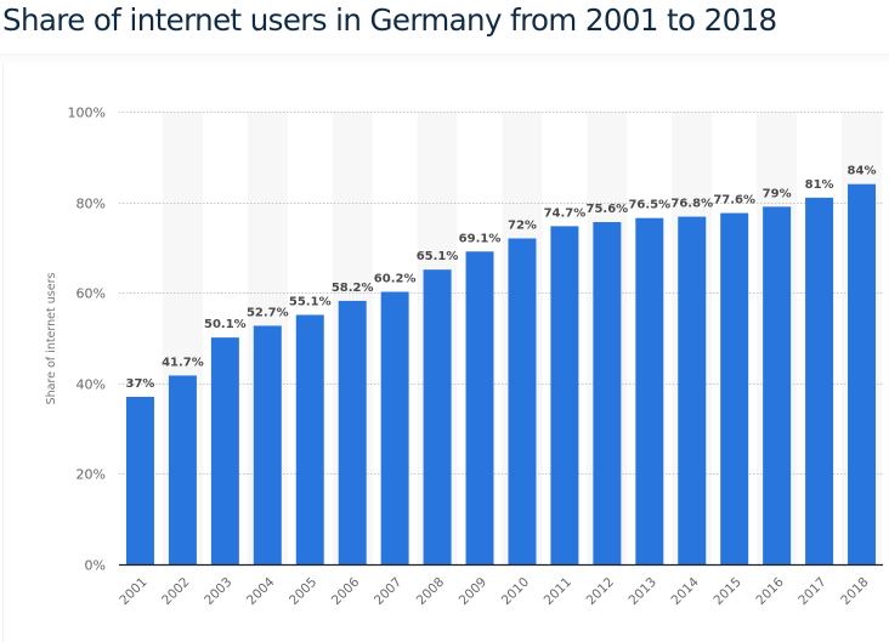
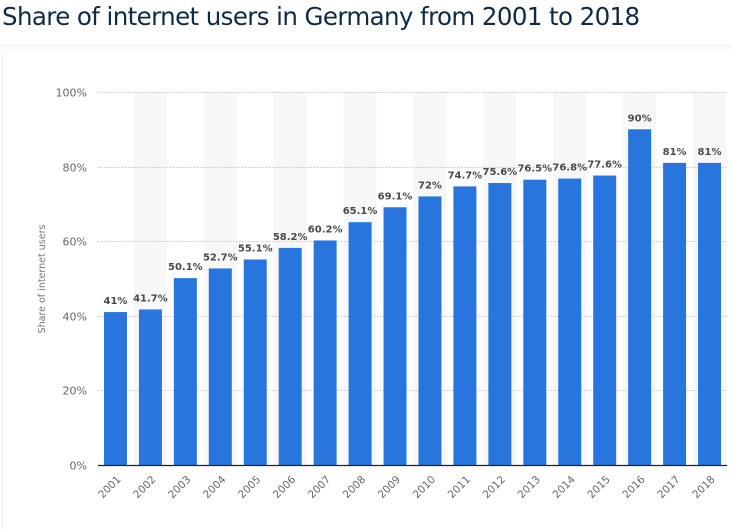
2001: 37% -> 41%
2016: 79% -> 90%
2018: 84% -> 81%
